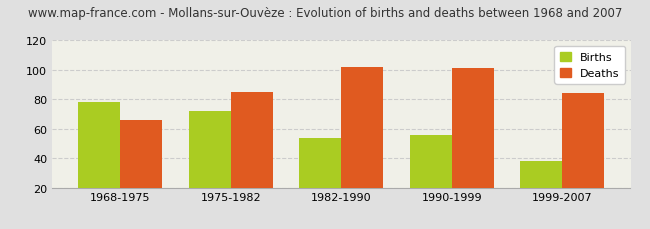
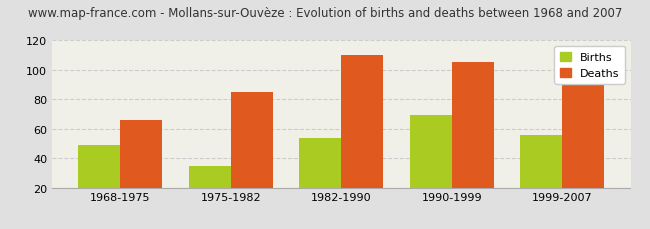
Births/1968-1975: 78 -> 49
Births/1975-1982: 72 -> 35
Deaths/1982-1990: 102 -> 110
Births/1990-1999: 56 -> 69
Deaths/1990-1999: 101 -> 105
Births/1999-2007: 38 -> 56
Deaths/1999-2007: 84 -> 90
